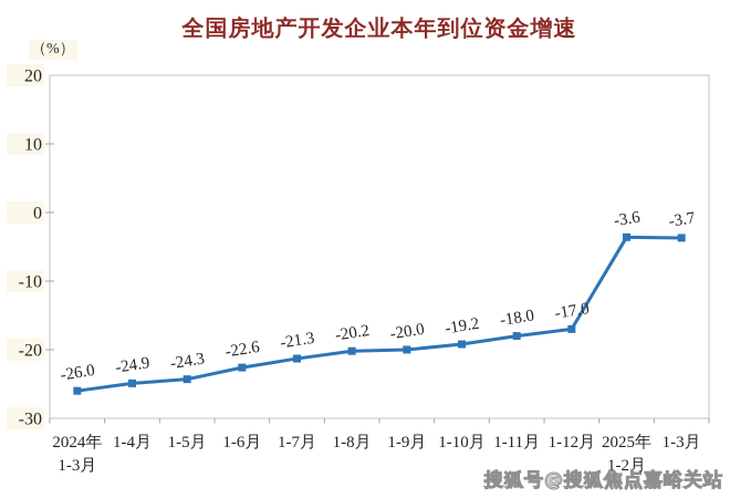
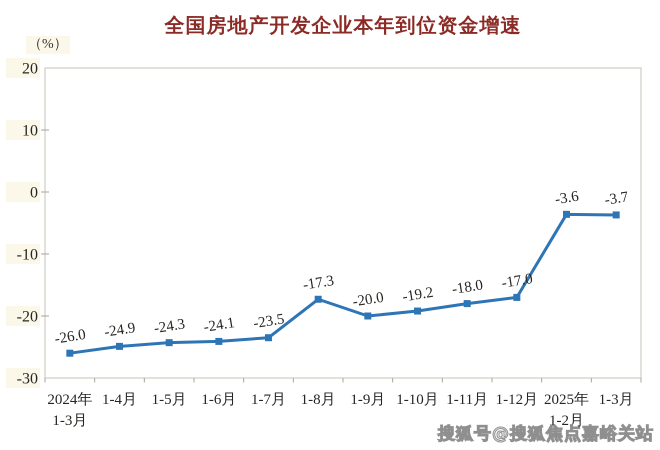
1-6月: -22.6 -> -24.1
1-7月: -21.3 -> -23.5
1-8月: -20.2 -> -17.3
